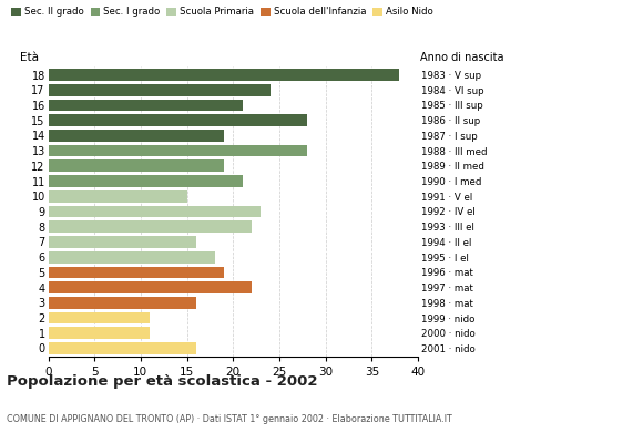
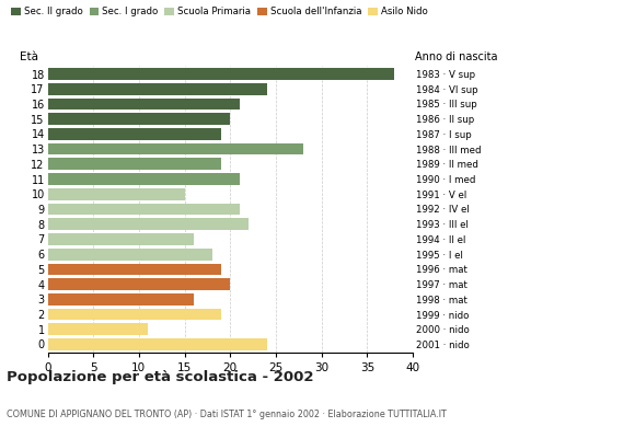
15: 28 -> 20
9: 23 -> 21
4: 22 -> 20
2: 11 -> 19
0: 16 -> 24
